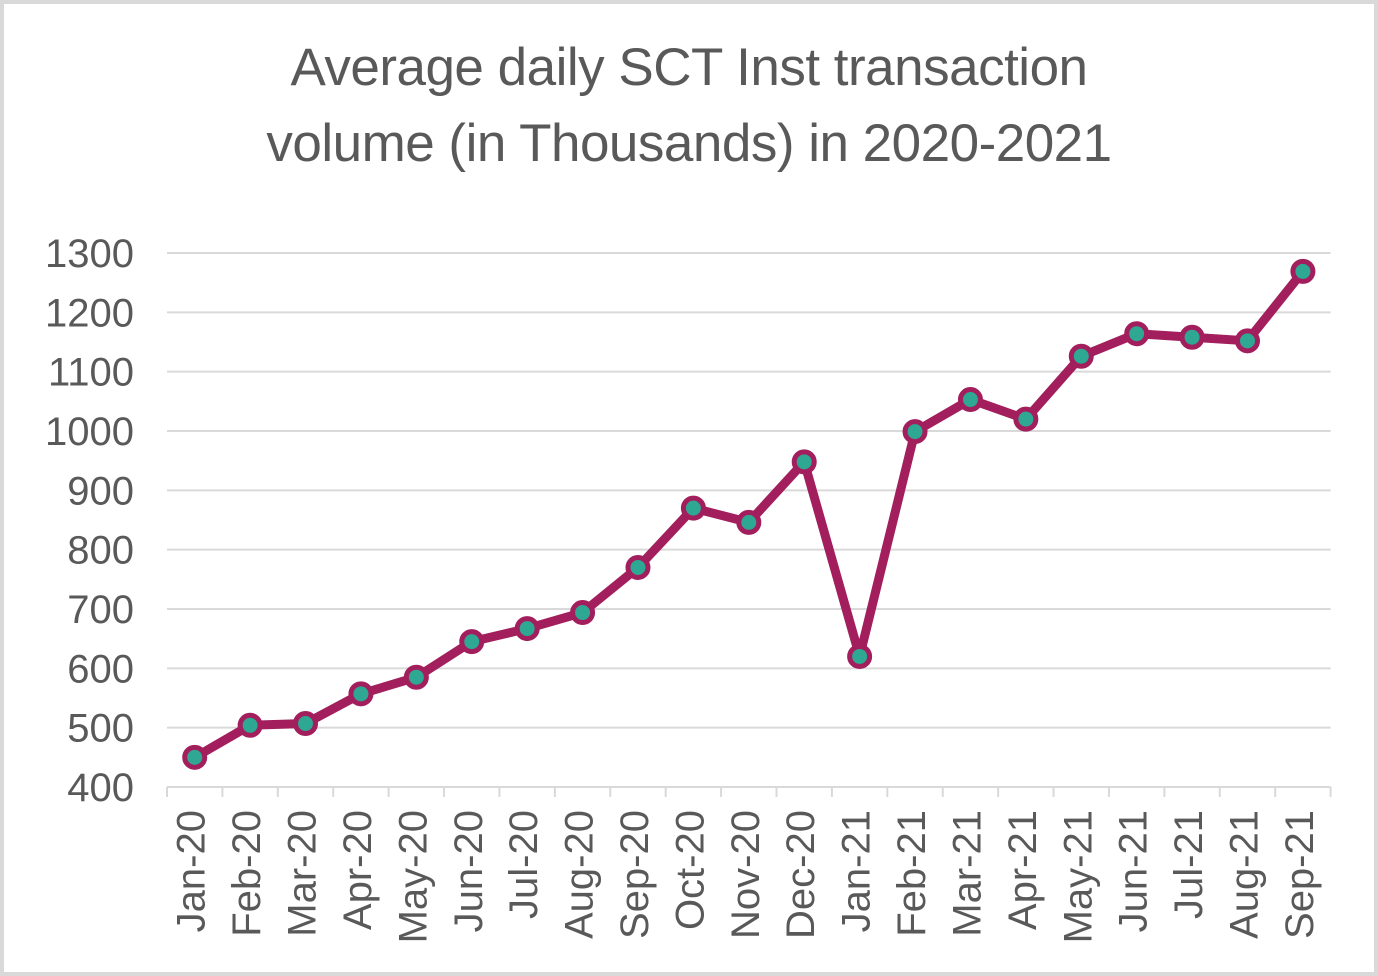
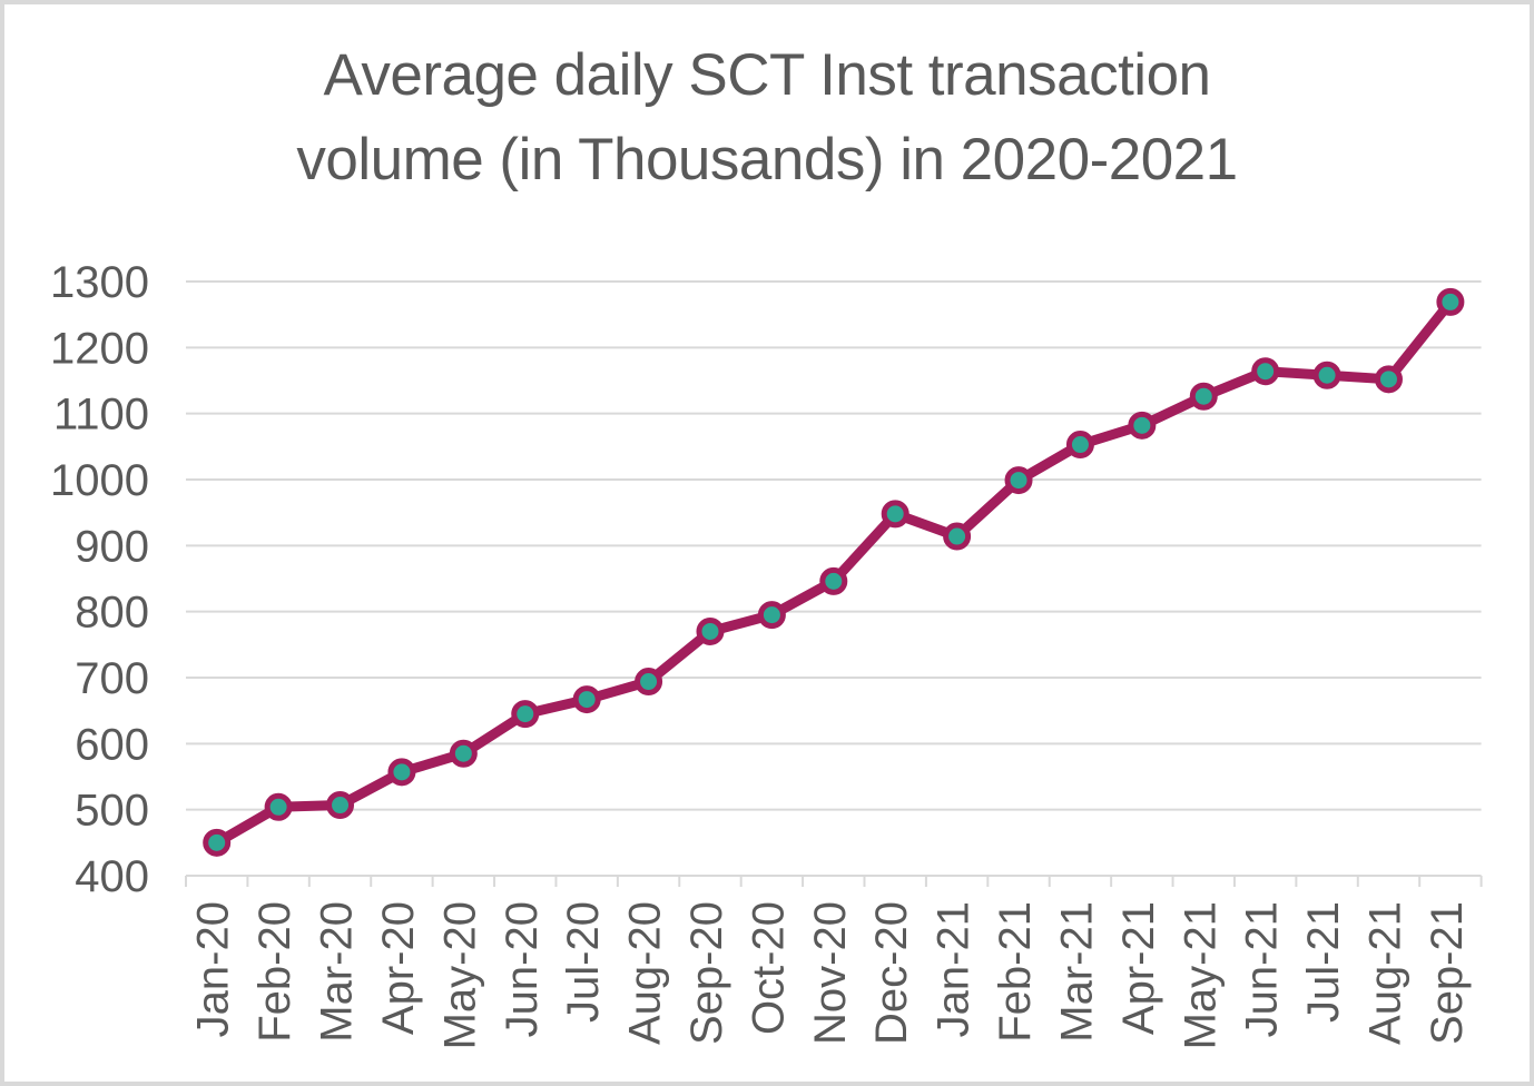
Oct-20: 870 -> 800
Jan-21: 620 -> 910
Apr-21: 1020 -> 1080
